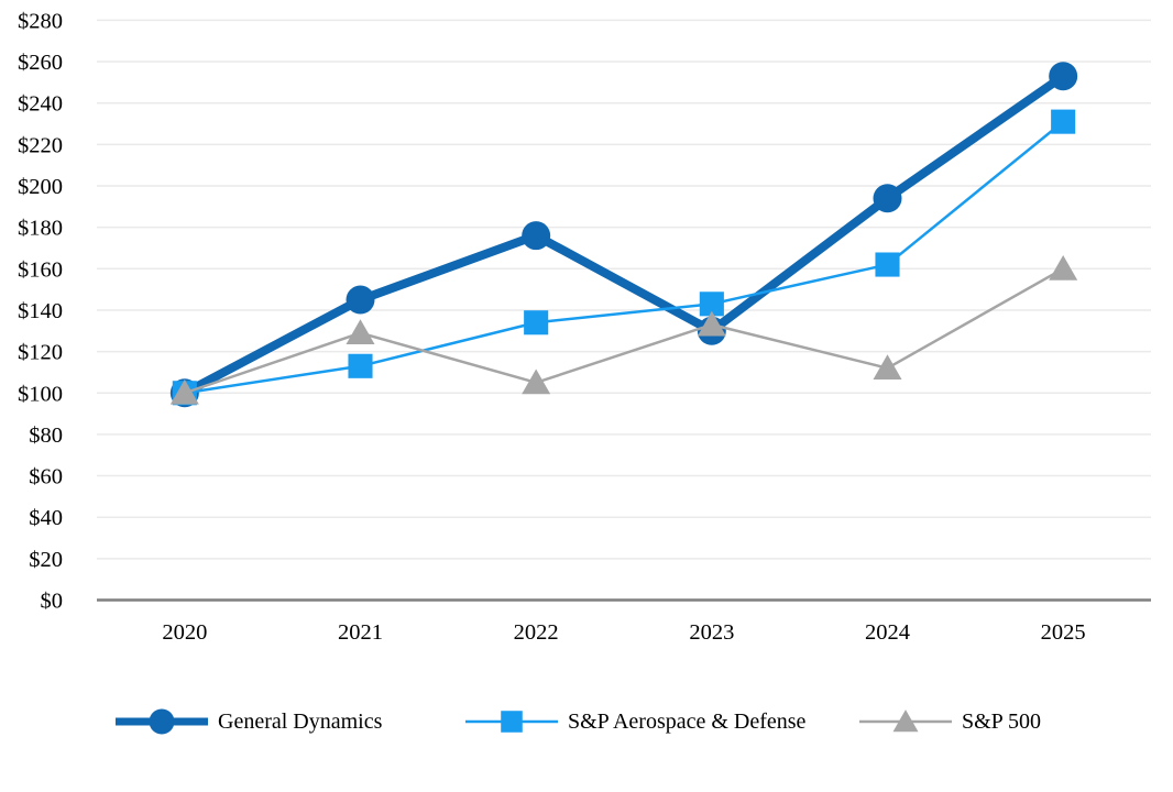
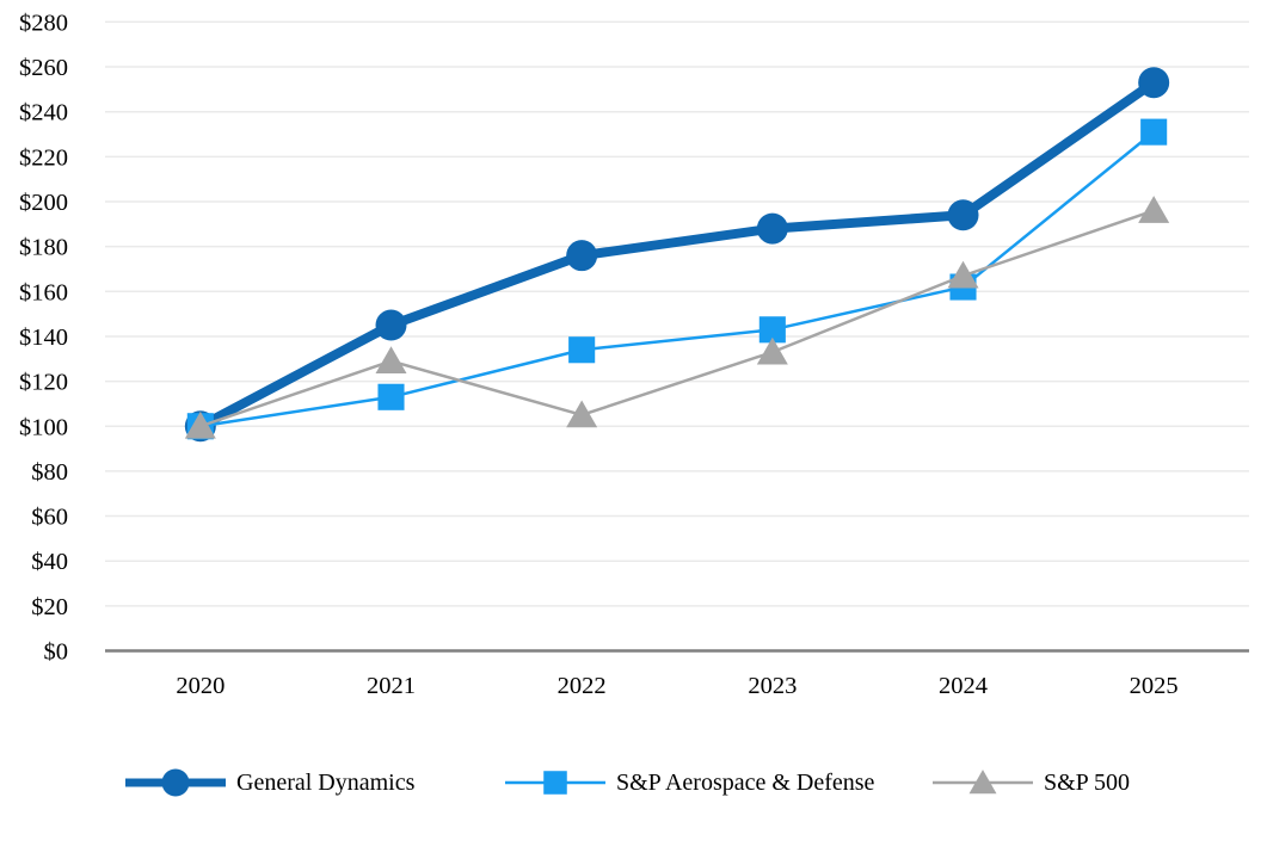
General Dynamics/2023: $130 -> $188
S&P 500/2024: $112 -> $167
S&P 500/2025: $160 -> $196
